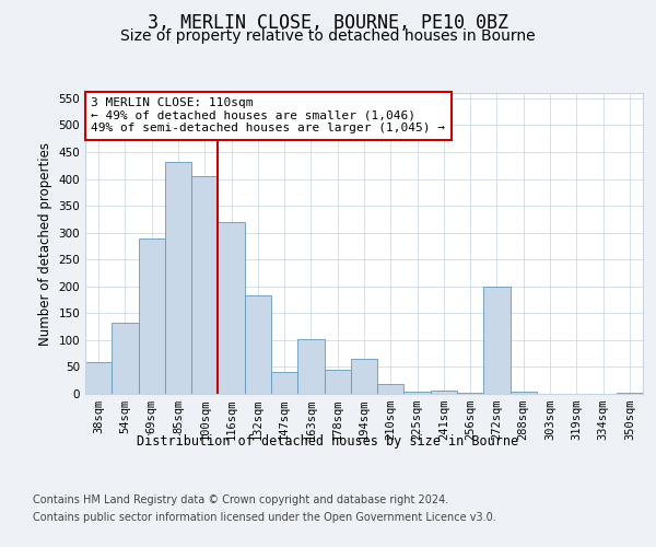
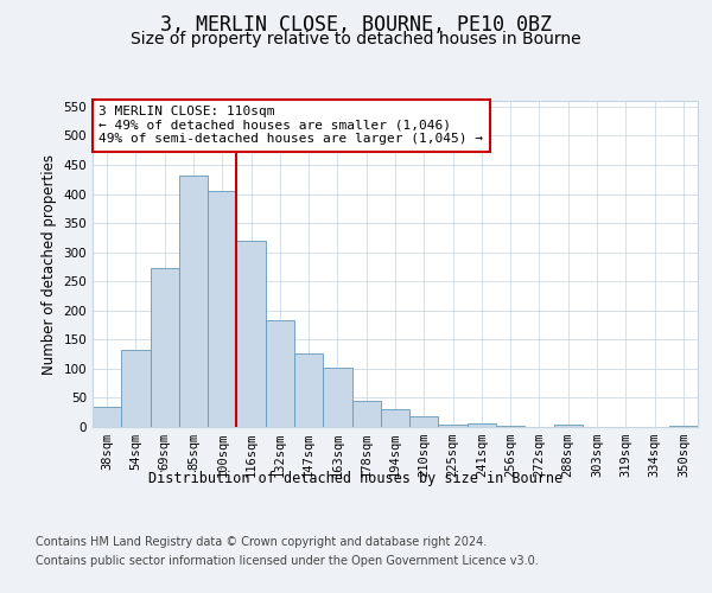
38sqm: 60 -> 35
69sqm: 290 -> 272
147sqm: 40 -> 126
194sqm: 65 -> 30
272sqm: 200 -> 1
